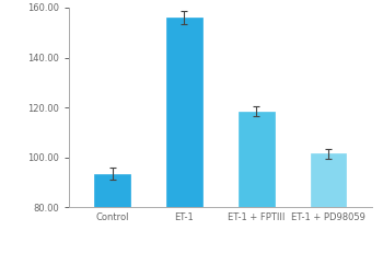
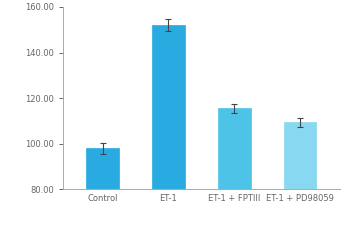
Control: 93.5 -> 98.0
ET-1: 156.0 -> 152.0
ET-1 + FPTIII: 118.5 -> 115.5
ET-1 + PD98059: 101.5 -> 109.5
